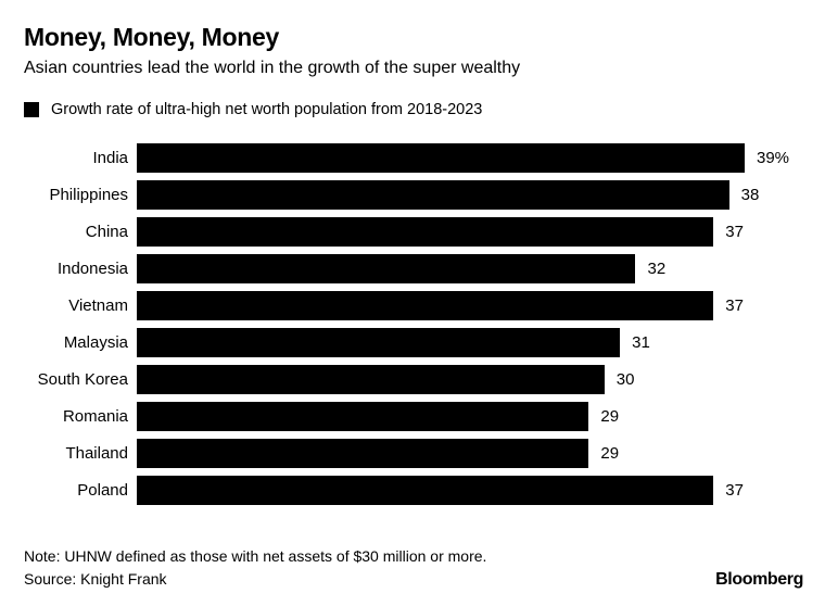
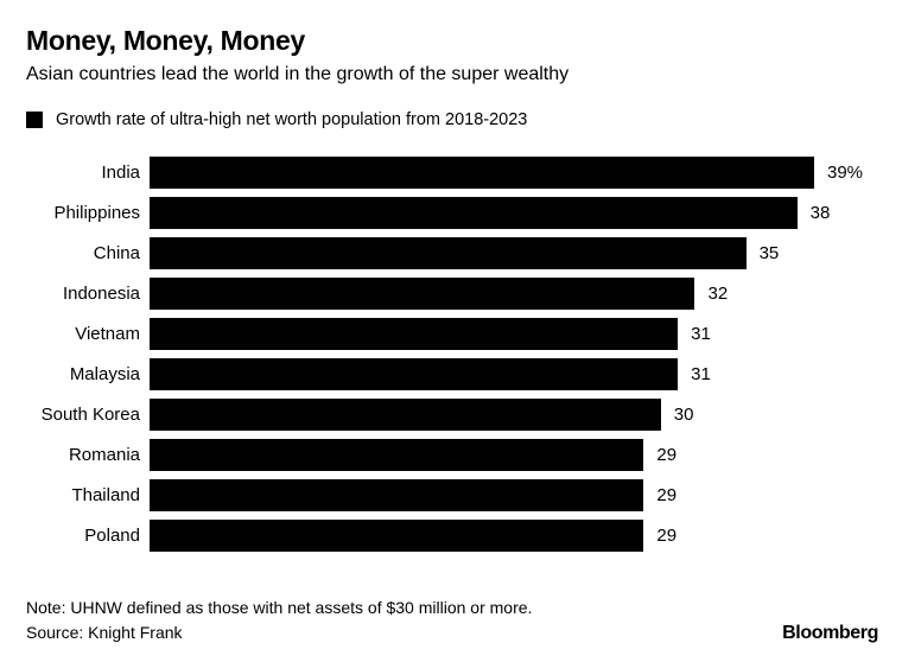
China: 37 -> 35
Vietnam: 37 -> 31
Poland: 37 -> 29
